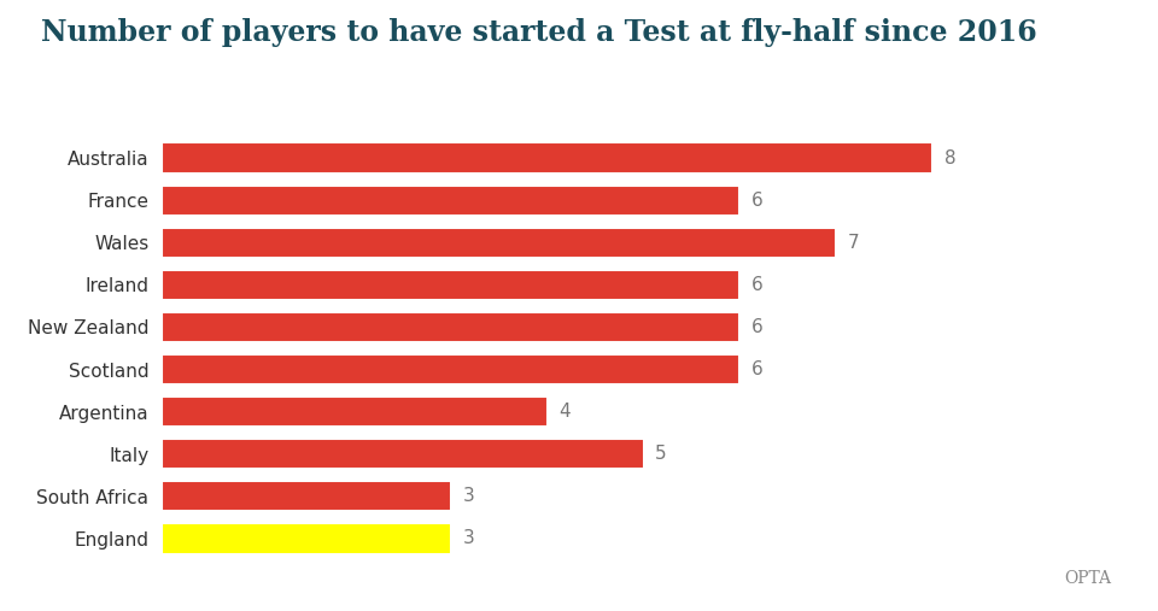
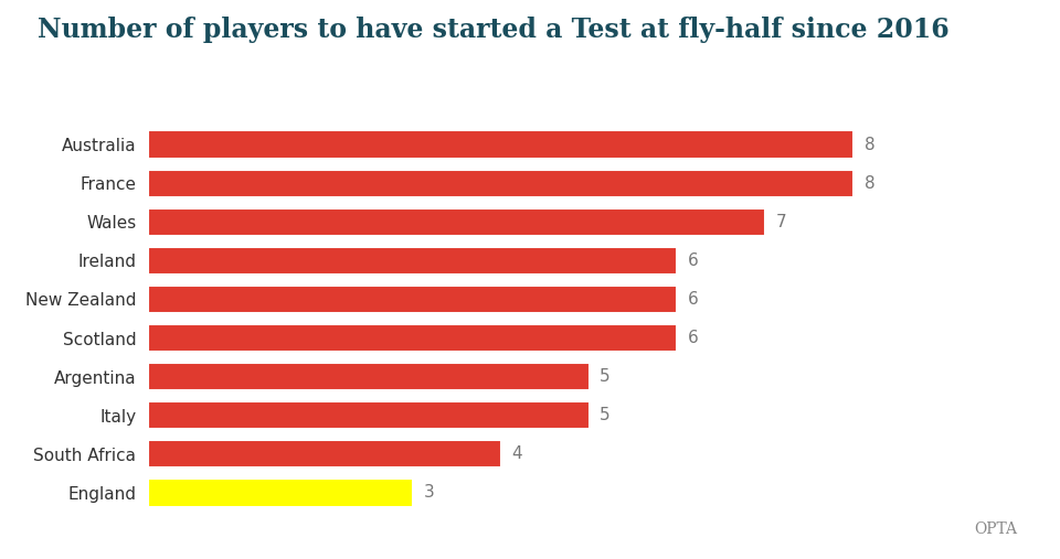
France: 6 -> 8
Argentina: 4 -> 5
South Africa: 3 -> 4
